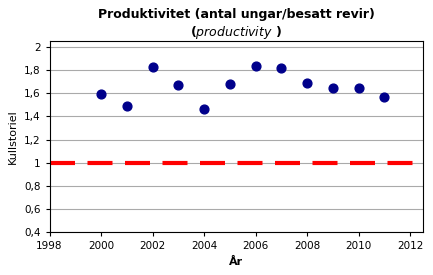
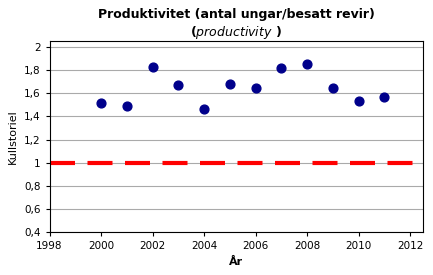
2000: 1,59 -> 1,52
2006: 1,84 -> 1,65
2008: 1,69 -> 1,85
2010: 1,65 -> 1,53
